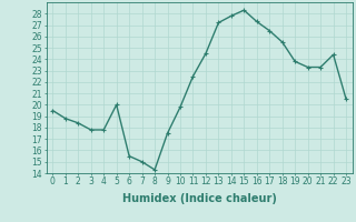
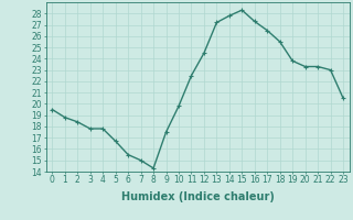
5: 20.0 -> 16.7
22: 24.4 -> 23.0
